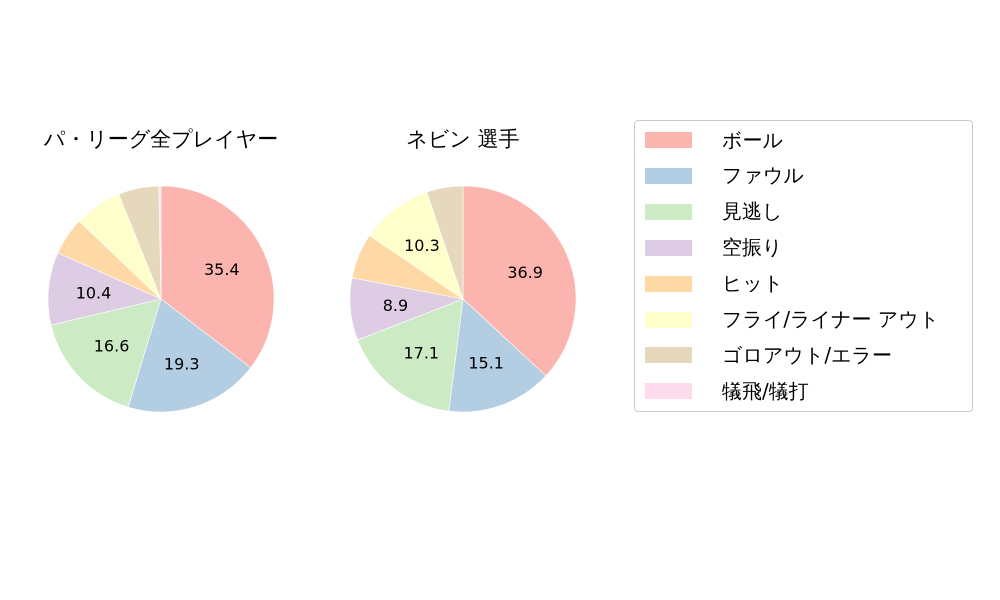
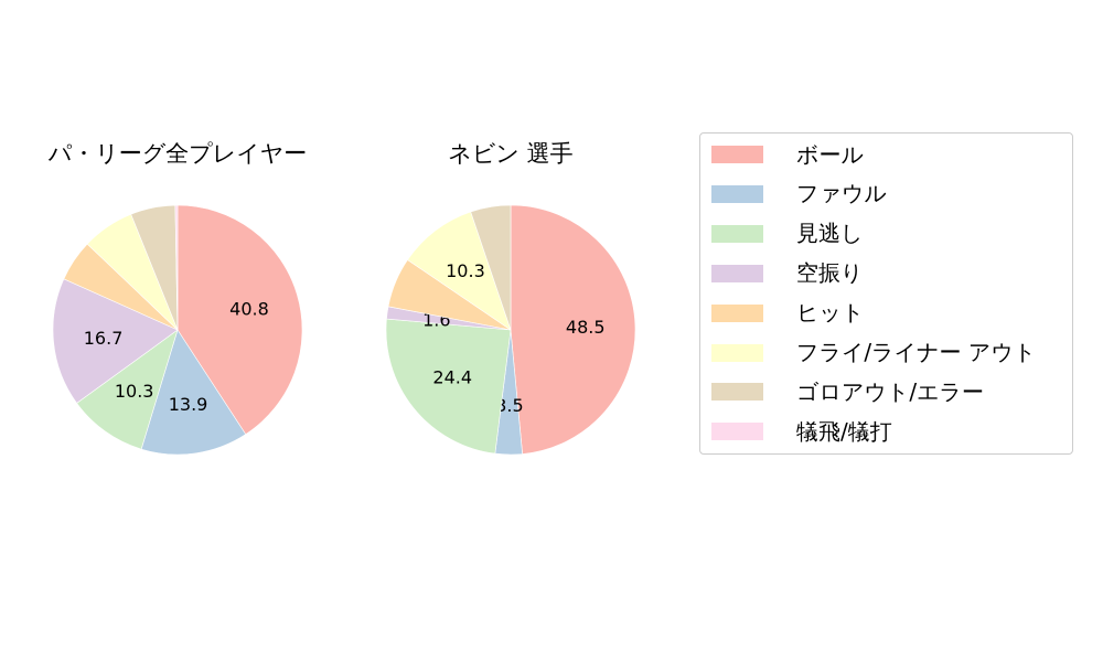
パ・リーグ全プレイヤー/ボール: 35.4 -> 40.8
パ・リーグ全プレイヤー/ファウル: 19.3 -> 13.9
パ・リーグ全プレイヤー/見逃し: 16.6 -> 10.3
パ・リーグ全プレイヤー/空振り: 10.4 -> 16.7
ネビン 選手/ボール: 36.9 -> 48.5
ネビン 選手/ファウル: 15.1 -> 3.5
ネビン 選手/見逃し: 17.1 -> 24.4
ネビン 選手/空振り: 8.9 -> 1.6
